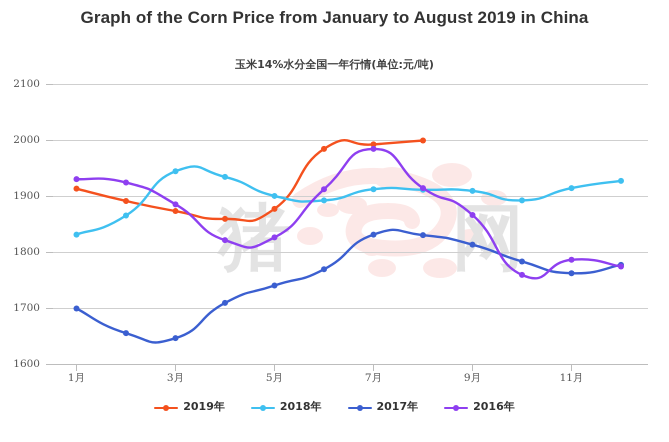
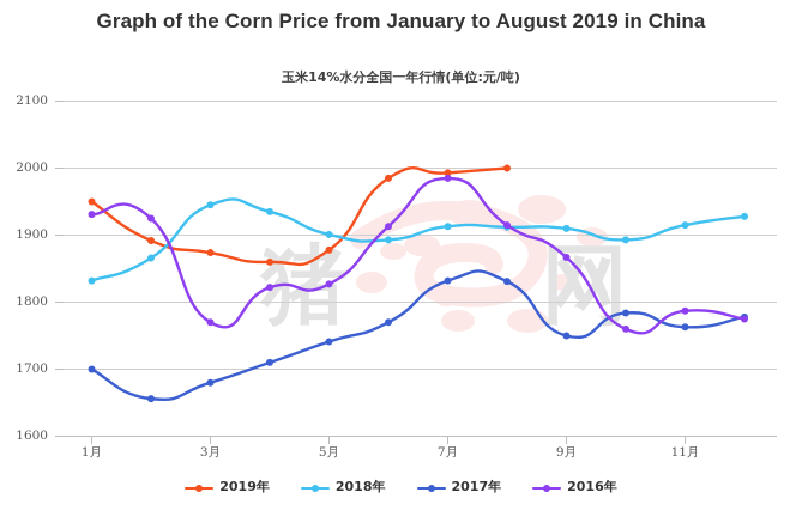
2019年/1月: 1910 -> 1950
2017年/3月: 1650 -> 1680
2016年/3月: 1890 -> 1770
2017年/9月: 1810 -> 1750
